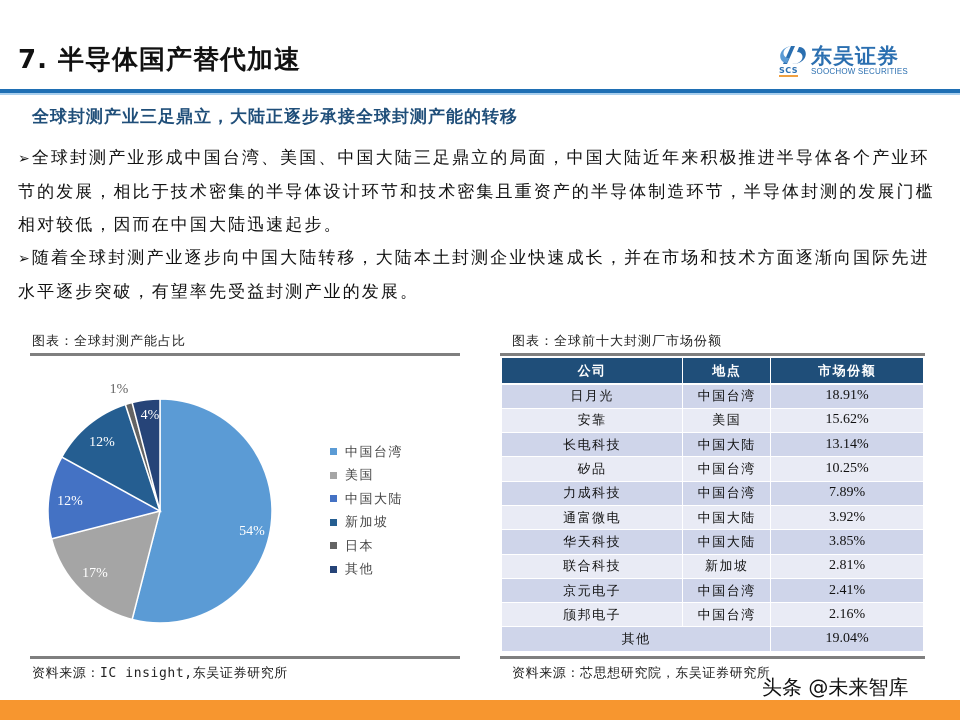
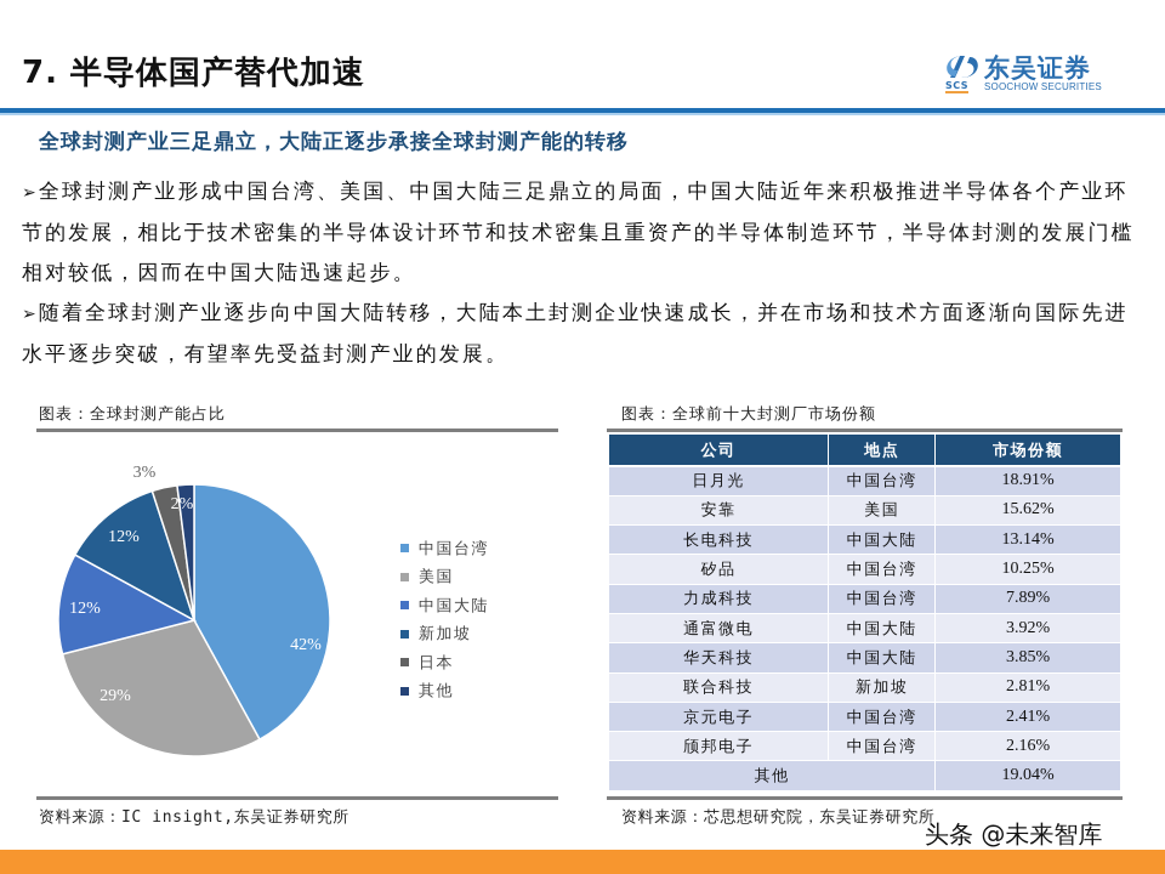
中国台湾: 54% -> 42%
美国: 17% -> 29%
日本: 1% -> 3%
其他: 4% -> 2%
